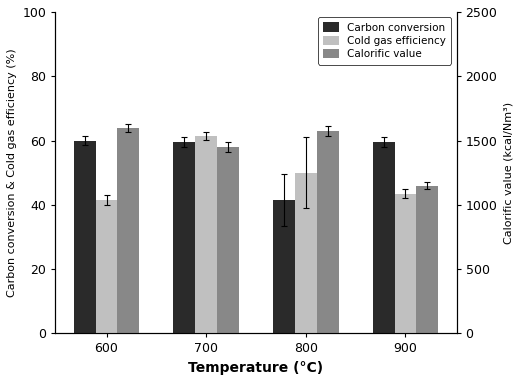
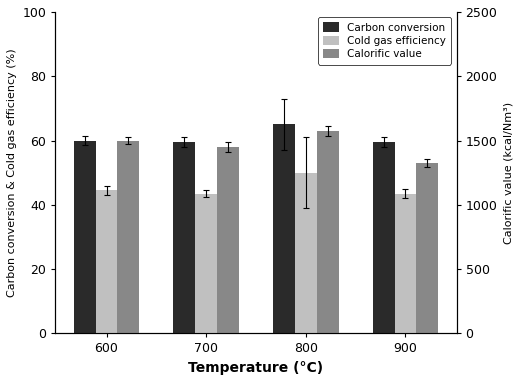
Cold gas efficiency/600: 41.5 -> 44.5
Calorific value/600: 64 -> 60
Cold gas efficiency/700: 61.5 -> 43.5
Carbon conversion/800: 41.5 -> 65.0
Calorific value/900: 46 -> 53
